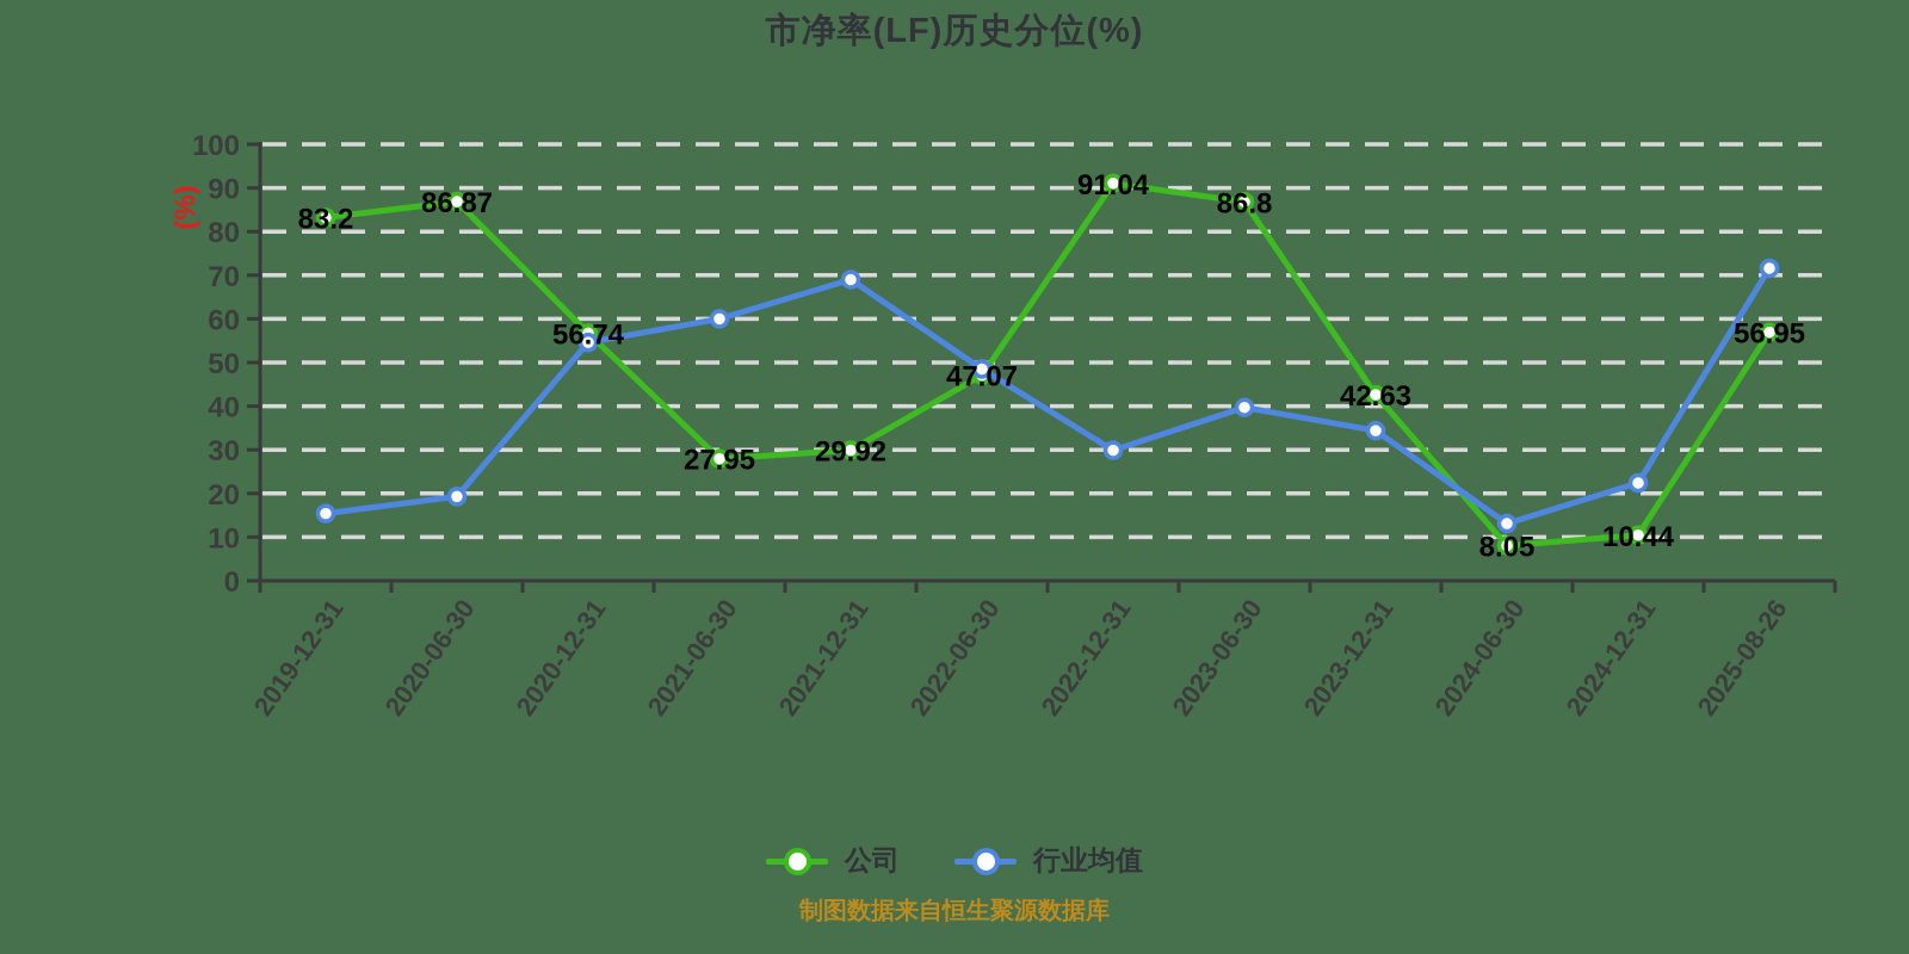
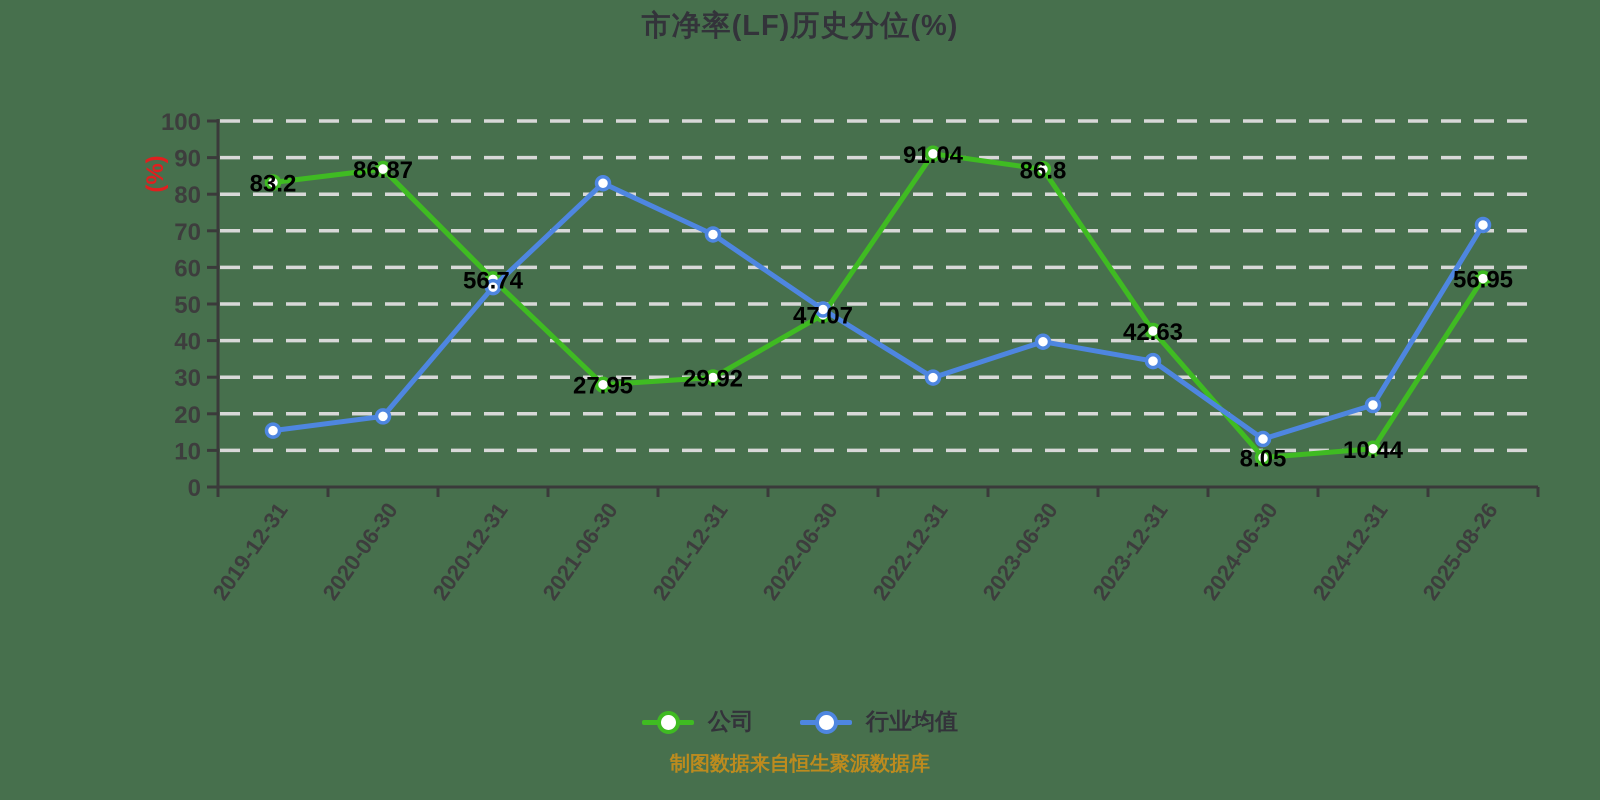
行业均值/2021-06-30: 60 -> 83
